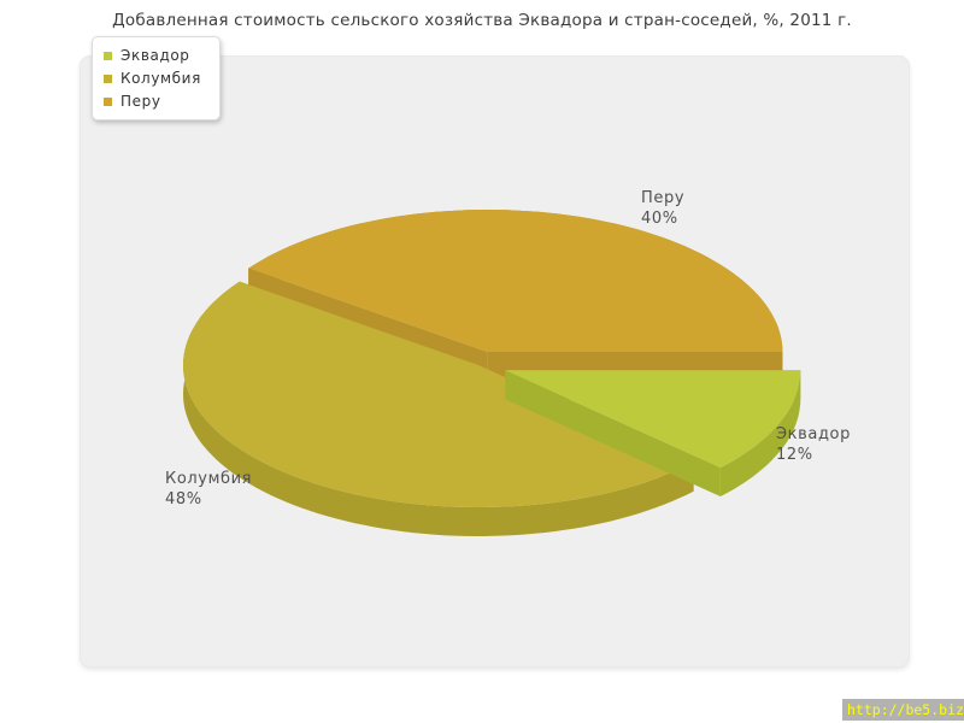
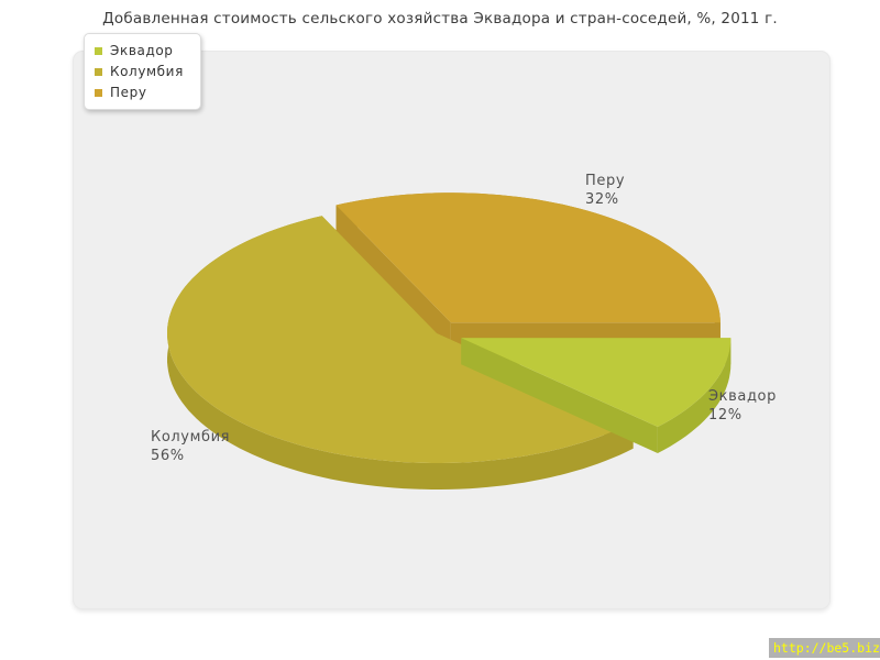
Колумбия: 48% -> 56%
Перу: 40% -> 32%
